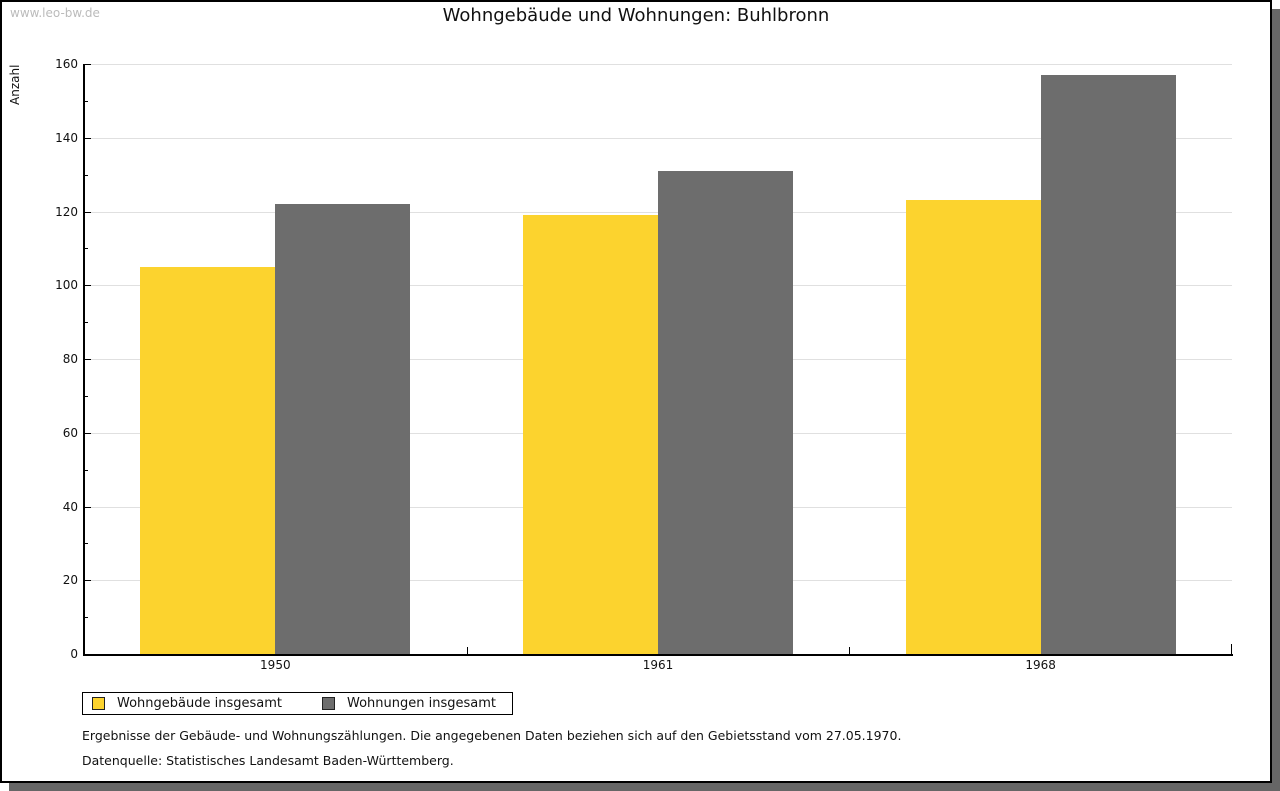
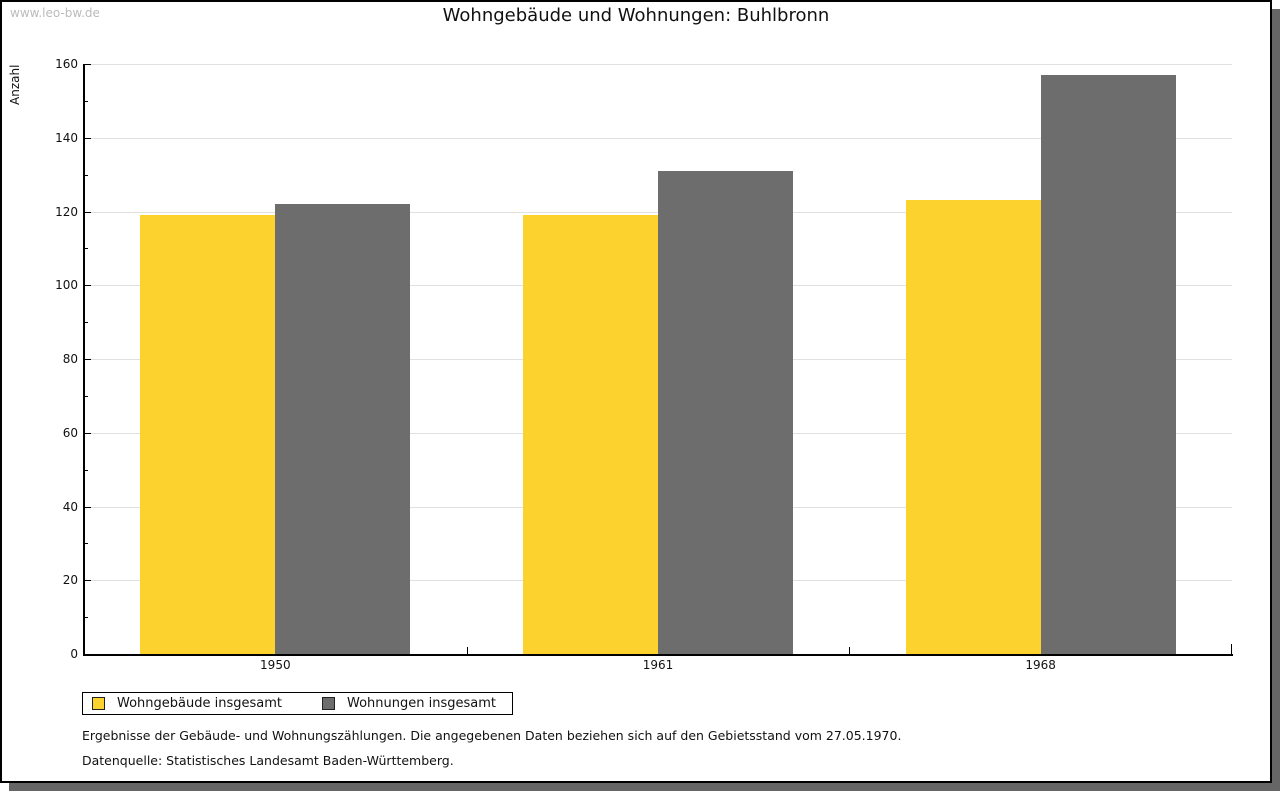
Wohngebäude insgesamt/1950: 105 -> 119
